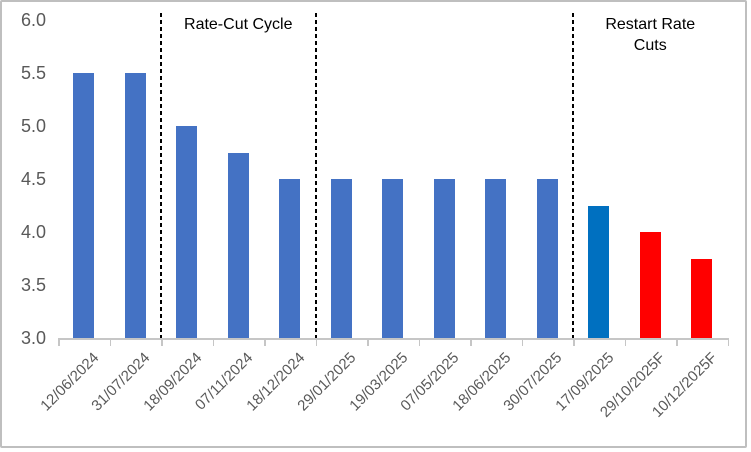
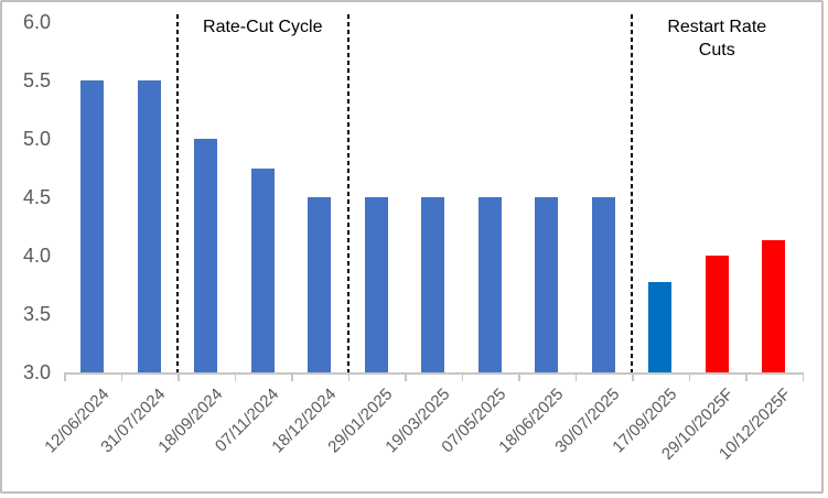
17/09/2025: 4.25 -> 3.77
10/12/2025F: 3.75 -> 4.13
